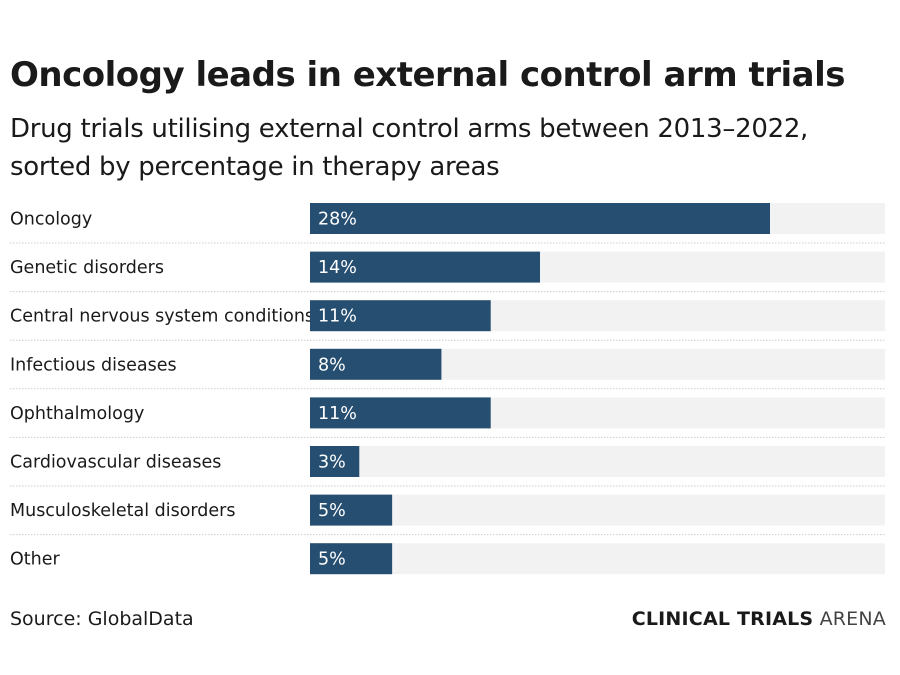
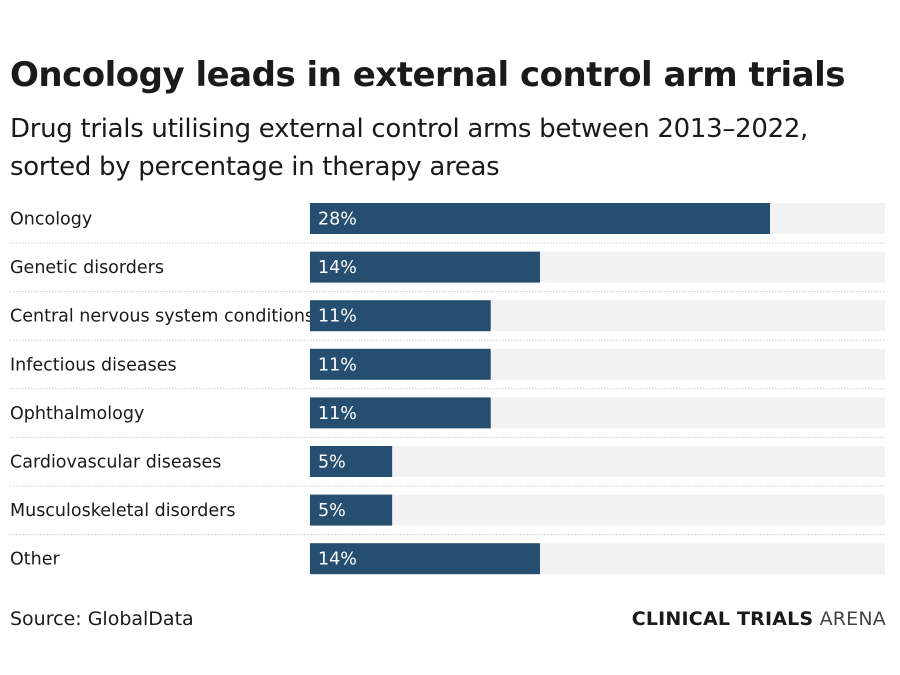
Infectious diseases: 8% -> 11%
Cardiovascular diseases: 3% -> 5%
Other: 5% -> 14%
